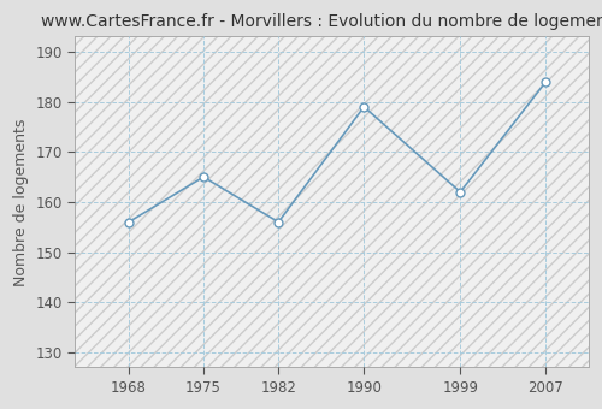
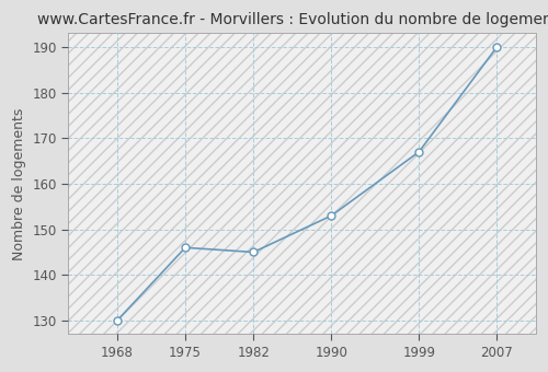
1968: 156 -> 130
1975: 165 -> 146
1982: 156 -> 145
1990: 179 -> 153
1999: 162 -> 167
2007: 184 -> 190
